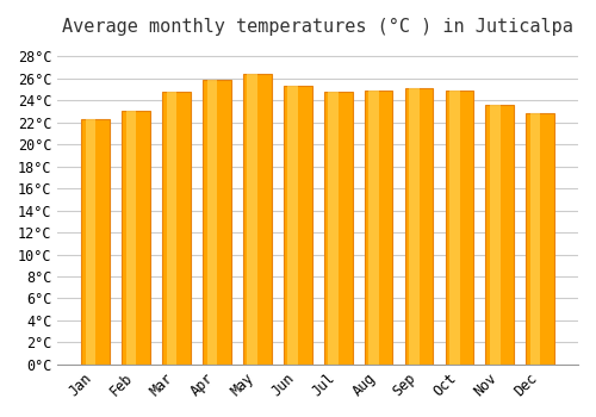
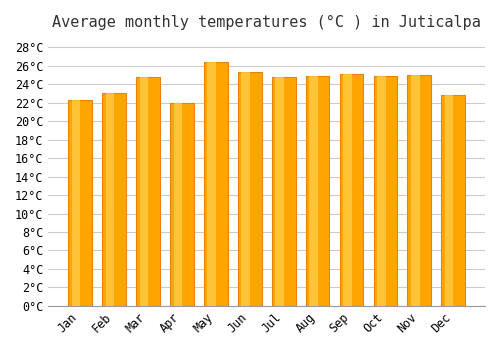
Apr: 25.9°C -> 22.0°C
Nov: 23.6°C -> 25.0°C
